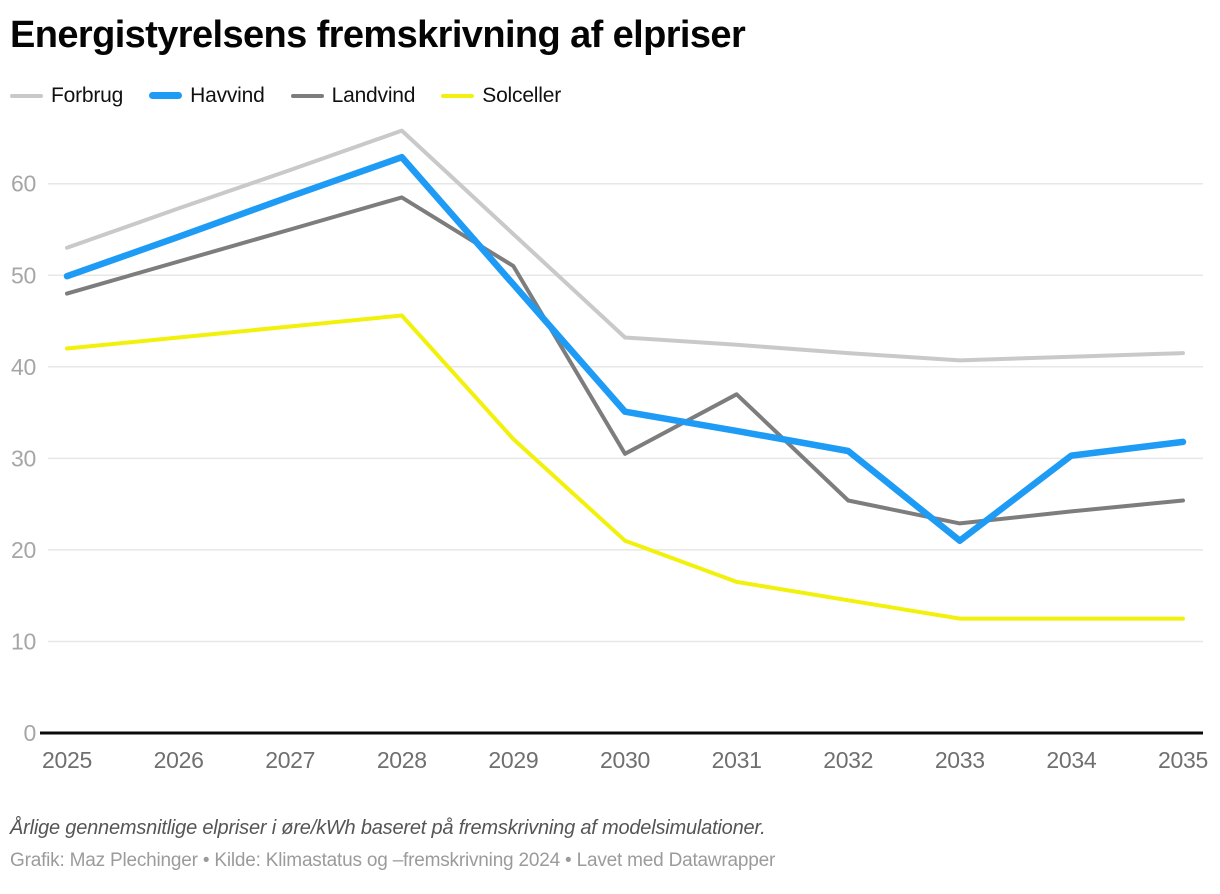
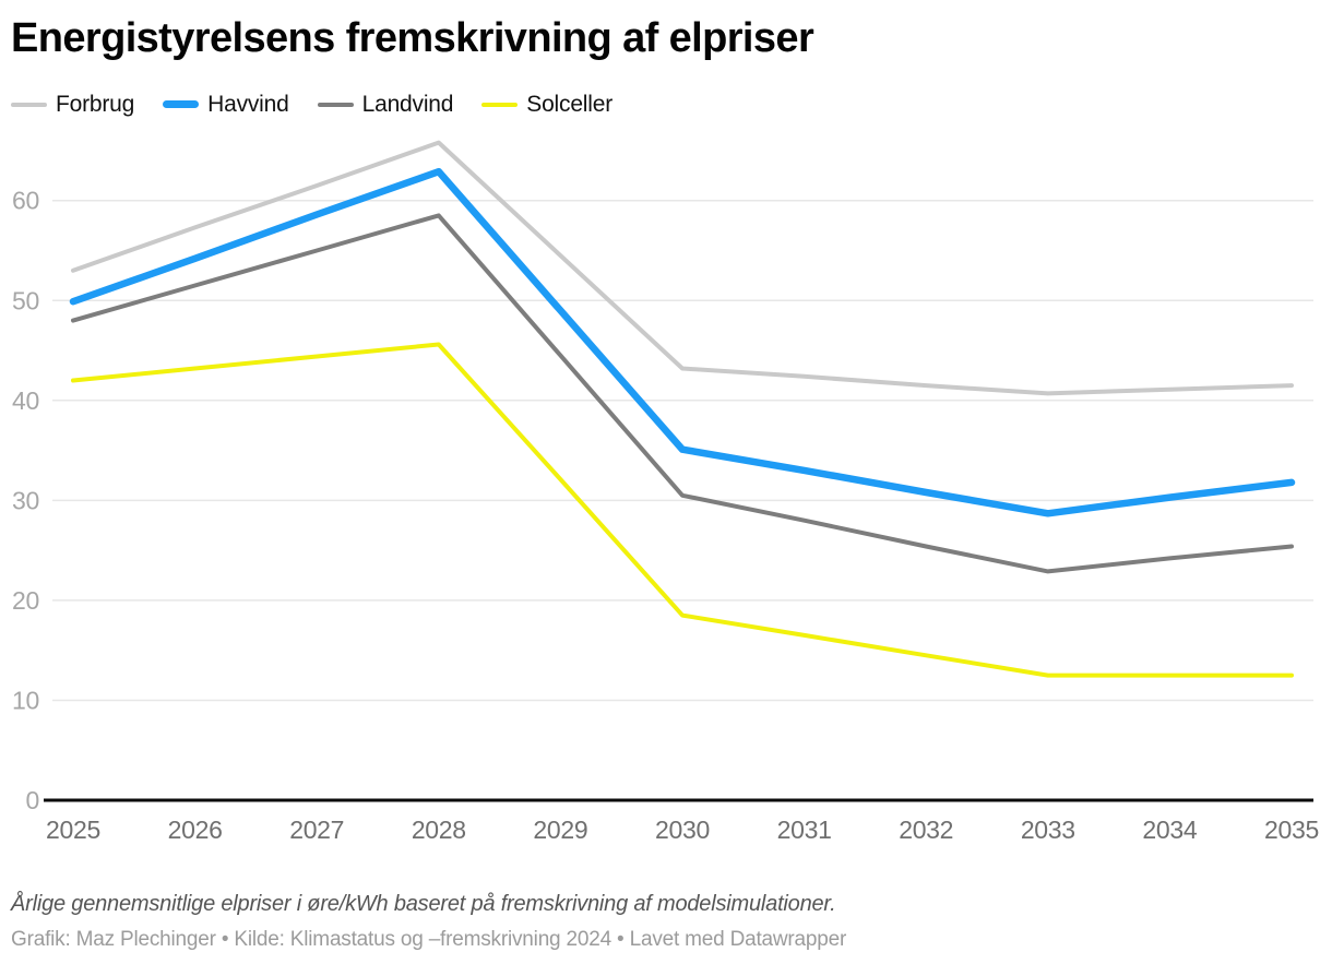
Landvind/2029: 51 -> 44
Solceller/2030: 21 -> 18
Landvind/2031: 37 -> 28
Havvind/2033: 21 -> 29
